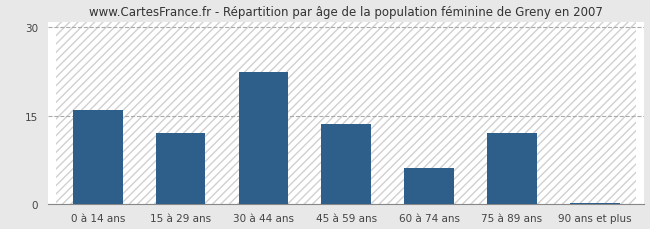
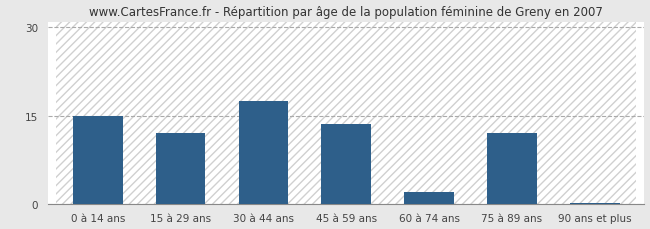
0 à 14 ans: 16.0 -> 15.0
30 à 44 ans: 22.4 -> 17.5
60 à 74 ans: 6.0 -> 2.0
